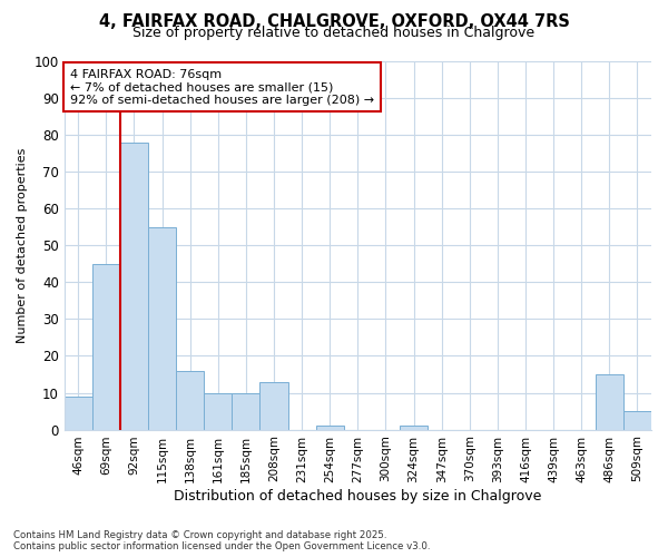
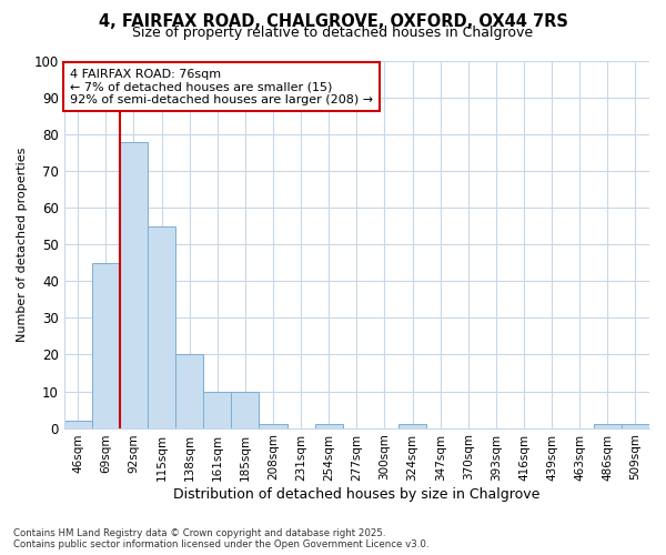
46sqm: 9 -> 2
138sqm: 16 -> 20
208sqm: 13 -> 1
486sqm: 15 -> 1
509sqm: 5 -> 1
